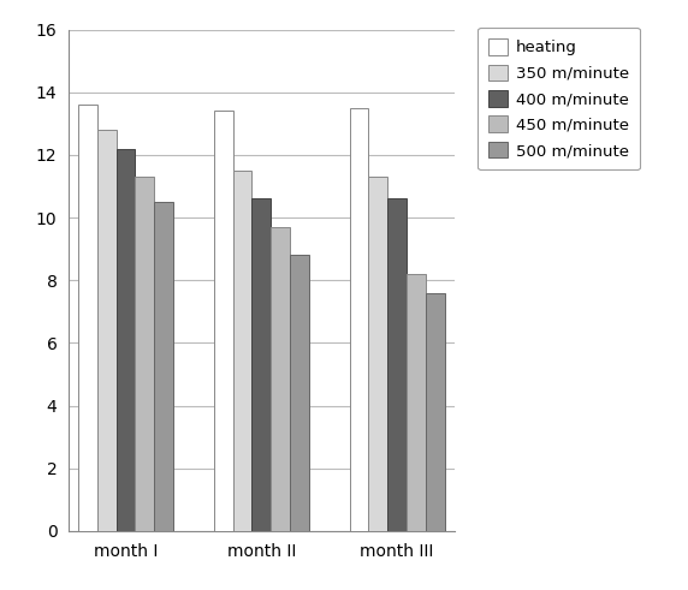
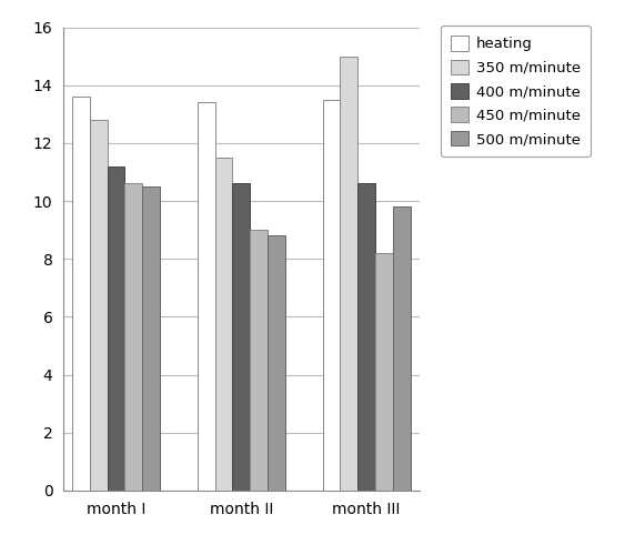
400 m/minute/month I: 12.2 -> 11.2
450 m/minute/month I: 11.3 -> 10.6
450 m/minute/month II: 9.7 -> 9.0
350 m/minute/month III: 11.3 -> 15.0
500 m/minute/month III: 7.6 -> 9.8
